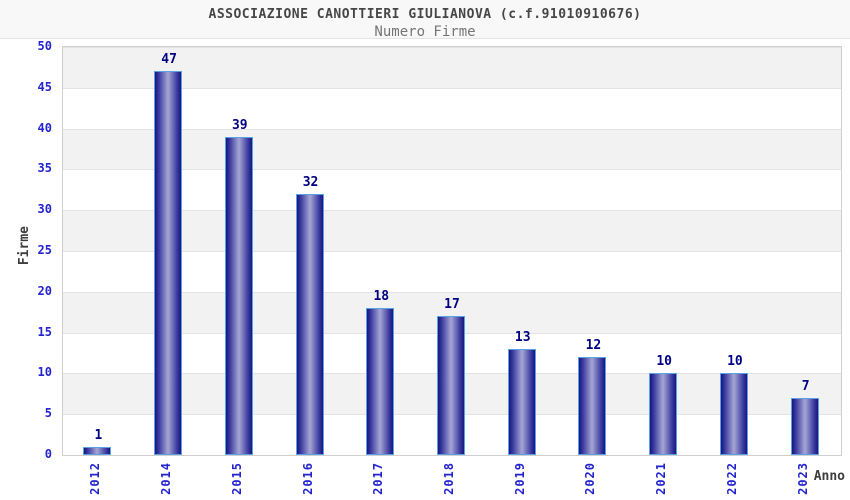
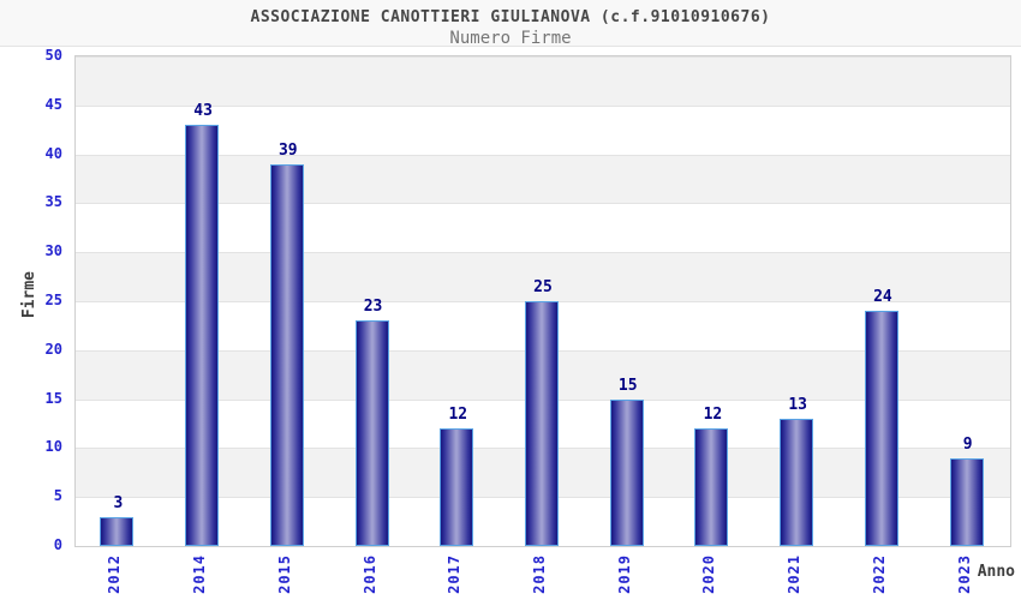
2012: 1 -> 3
2014: 47 -> 43
2016: 32 -> 23
2017: 18 -> 12
2018: 17 -> 25
2019: 13 -> 15
2021: 10 -> 13
2022: 10 -> 24
2023: 7 -> 9
